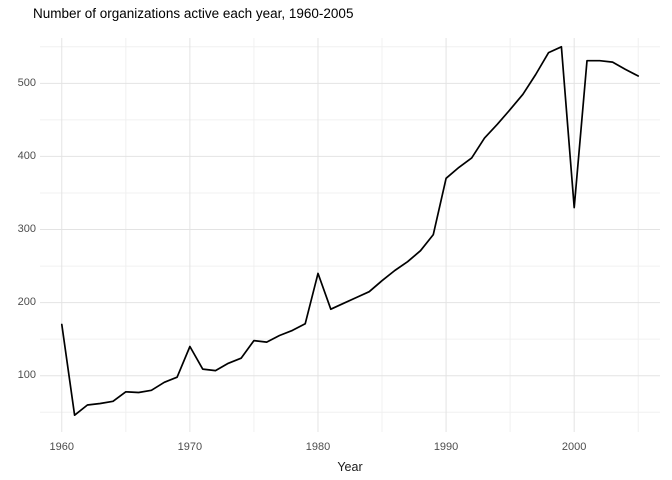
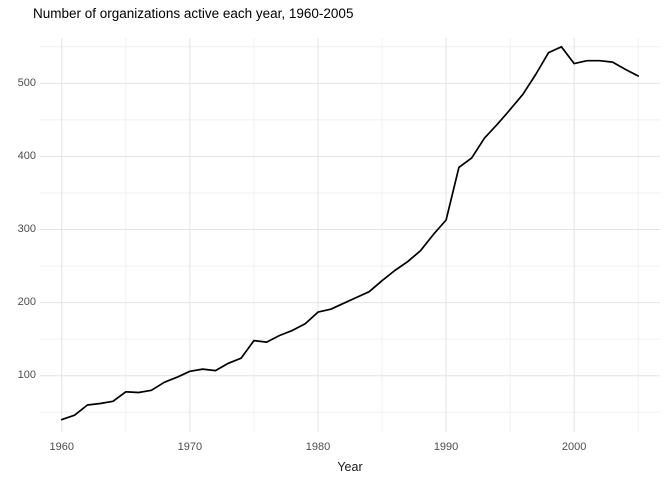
1960: 170 -> 40
1970: 140 -> 110
1980: 240 -> 190
1990: 370 -> 310
2000: 330 -> 530
